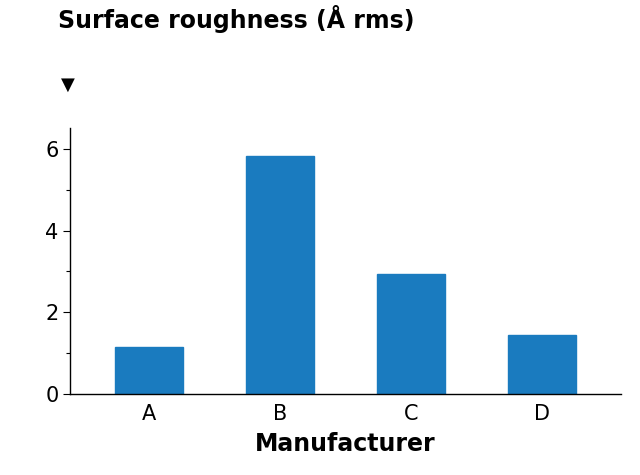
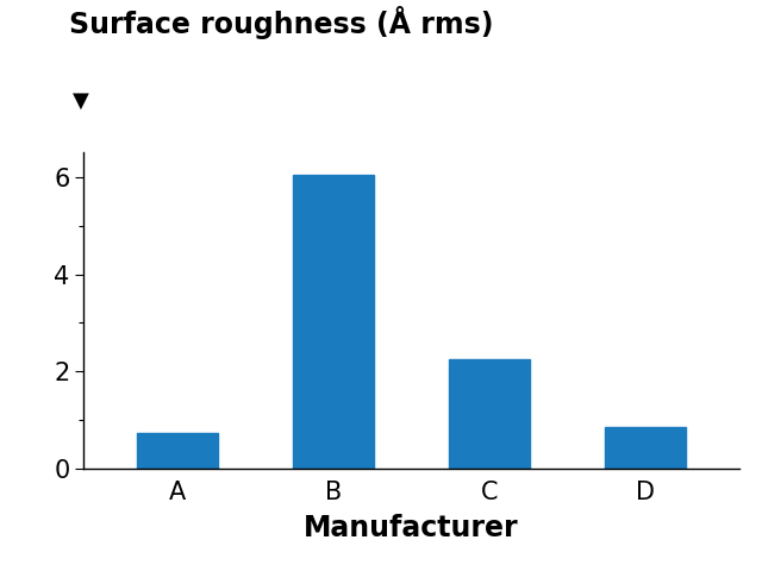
A: 1.15 -> 0.75
B: 5.83 -> 6.05
C: 2.95 -> 2.25
D: 1.45 -> 0.85
